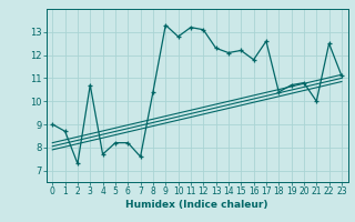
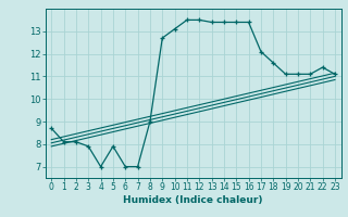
0: 9.0 -> 8.7
1: 8.7 -> 8.1
2: 7.3 -> 8.1
3: 10.7 -> 7.9
4: 7.7 -> 7.0
5: 8.2 -> 7.9
6: 8.2 -> 7.0
7: 7.6 -> 7.0
8: 10.4 -> 9.0
9: 13.3 -> 12.7
10: 12.8 -> 13.1
11: 13.2 -> 13.5
12: 13.1 -> 13.5
13: 12.3 -> 13.4
14: 12.1 -> 13.4
15: 12.2 -> 13.4
16: 11.8 -> 13.4
17: 12.6 -> 12.1
18: 10.4 -> 11.6
19: 10.7 -> 11.1
20: 10.8 -> 11.1
21: 10.0 -> 11.1
22: 12.5 -> 11.4
